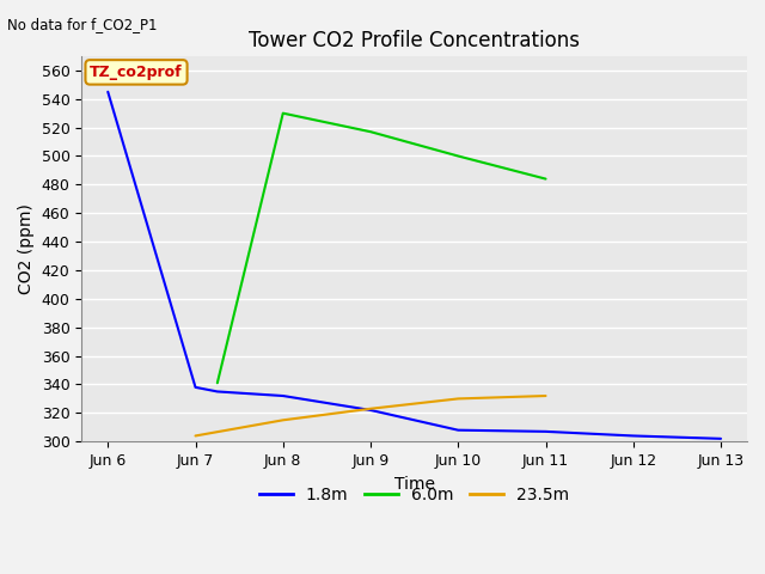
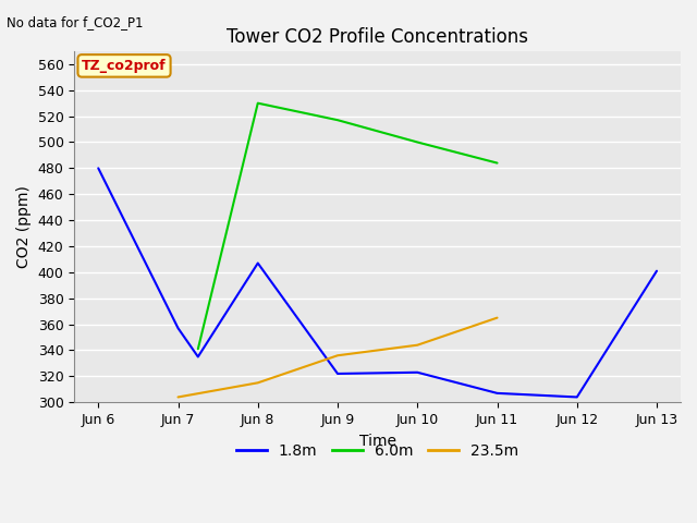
1.8m/Jun 6: 545 -> 480
1.8m/Jun 7: 338 -> 357
1.8m/Jun 8: 332 -> 407
23.5m/Jun 9: 323 -> 336
1.8m/Jun 10: 308 -> 323
23.5m/Jun 10: 330 -> 344
23.5m/Jun 11: 332 -> 365
1.8m/Jun 13: 302 -> 401
